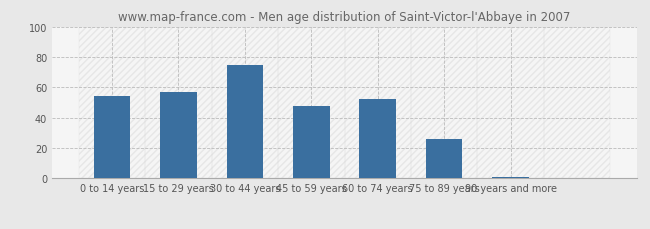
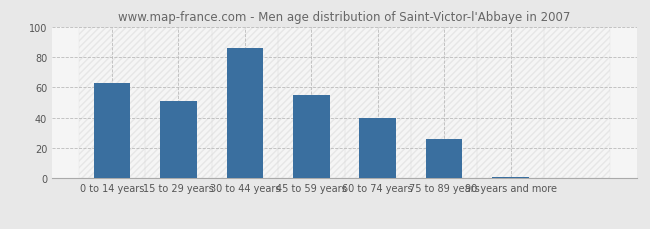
0 to 14 years: 54 -> 63
15 to 29 years: 57 -> 51
30 to 44 years: 75 -> 86
45 to 59 years: 48 -> 55
60 to 74 years: 52 -> 40
